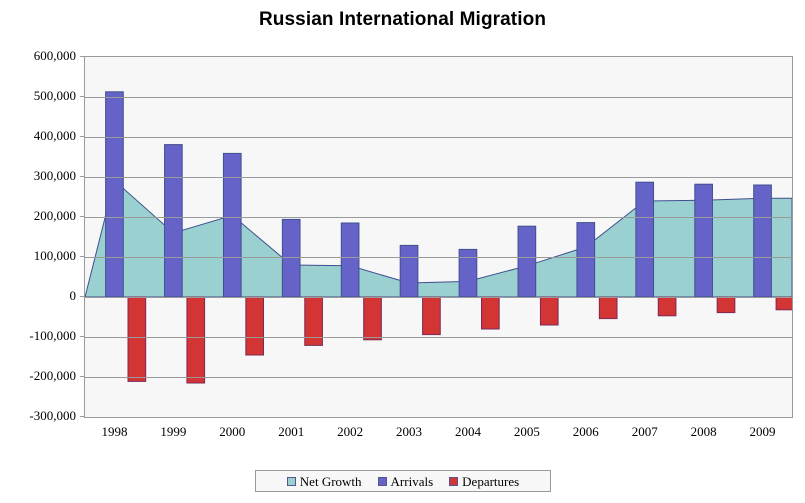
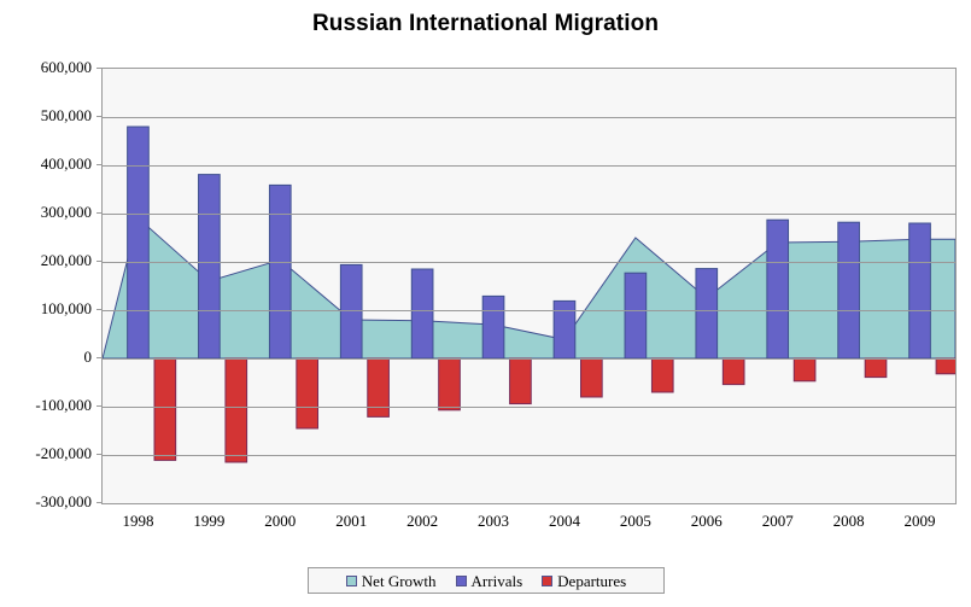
Arrivals/1998: 510000 -> 480000
Net Growth/2003: 40000 -> 70000
Net Growth/2005: 80000 -> 250000
